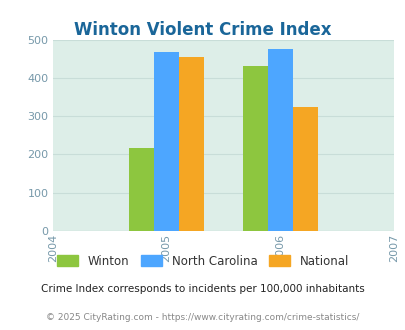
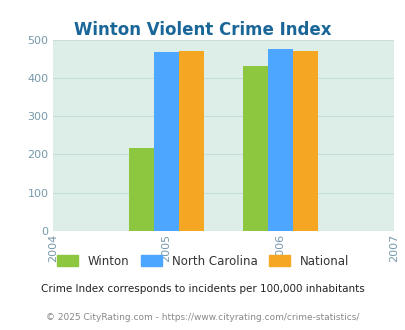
National/2005: 455 -> 470
National/2006: 325 -> 471
